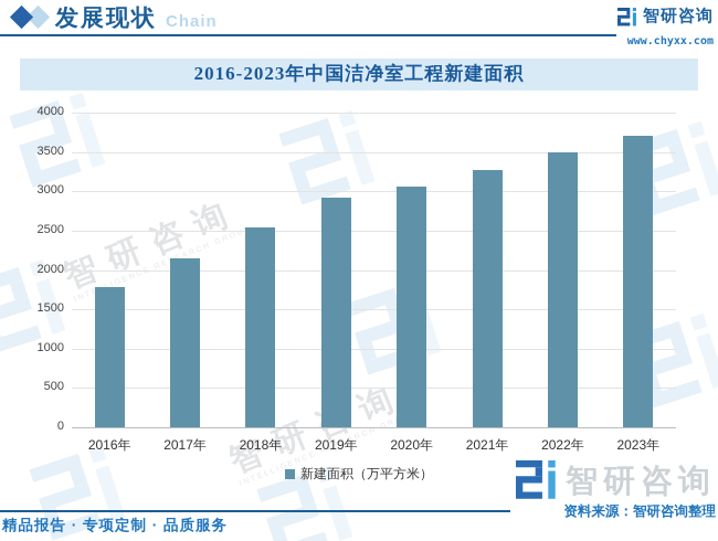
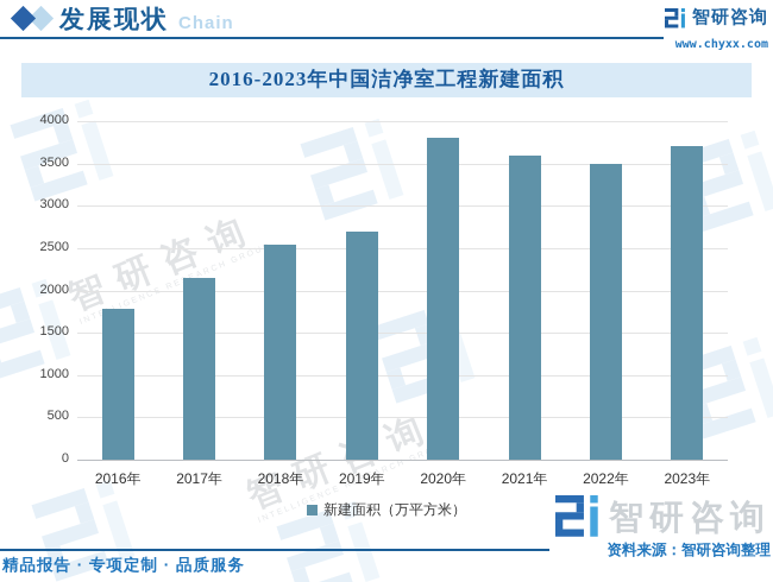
2019年: 2900 -> 2700
2020年: 3100 -> 3800
2021年: 3300 -> 3600
